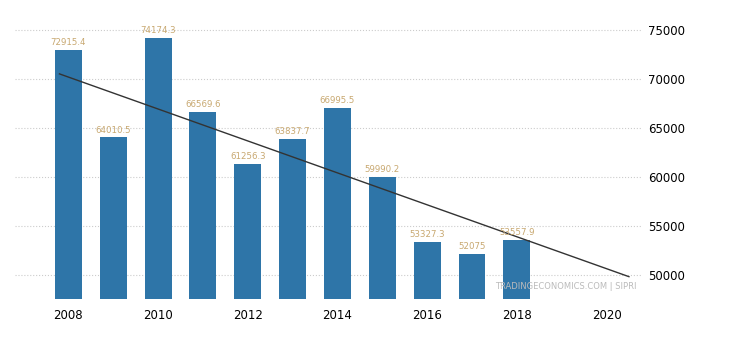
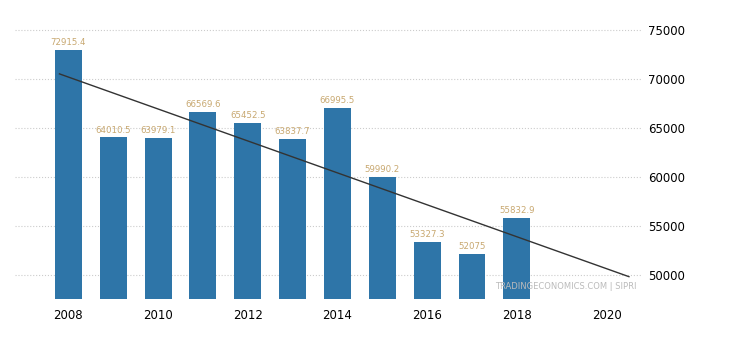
2010: 74174.3 -> 63979.1
2012: 61256.3 -> 65452.5
2018: 53557.9 -> 55832.9
